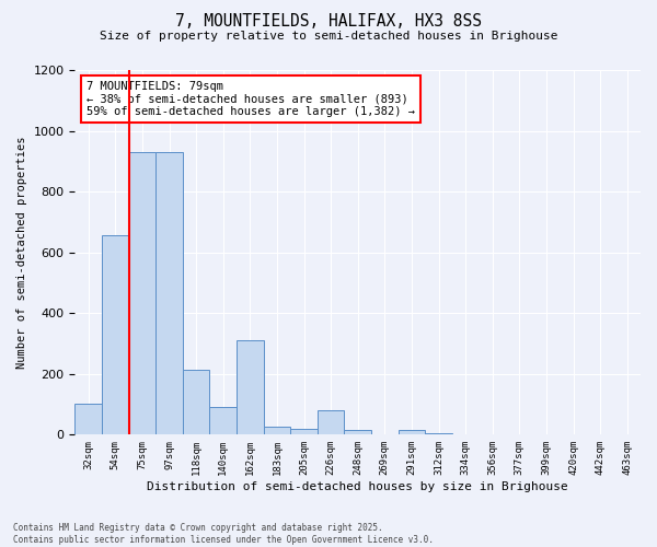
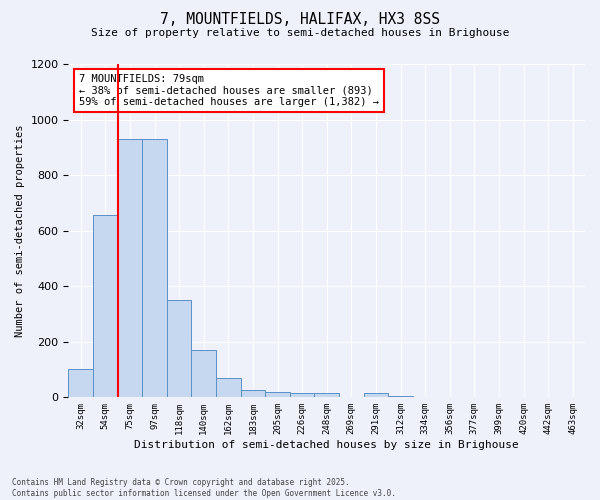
118sqm: 215 -> 350
140sqm: 90 -> 170
162sqm: 310 -> 70
226sqm: 80 -> 15
